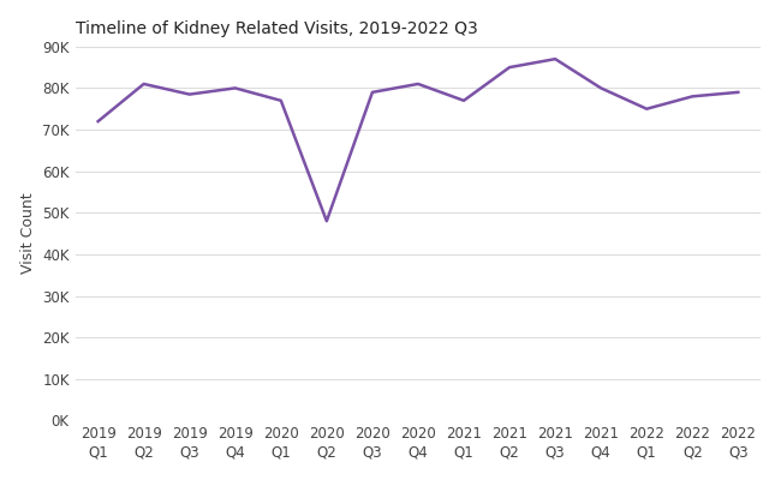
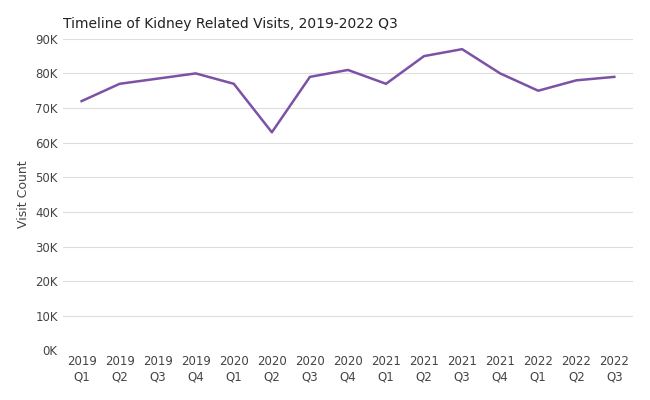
2019 Q2: 81.0K -> 77.0K
2020 Q2: 48.0K -> 63.0K
